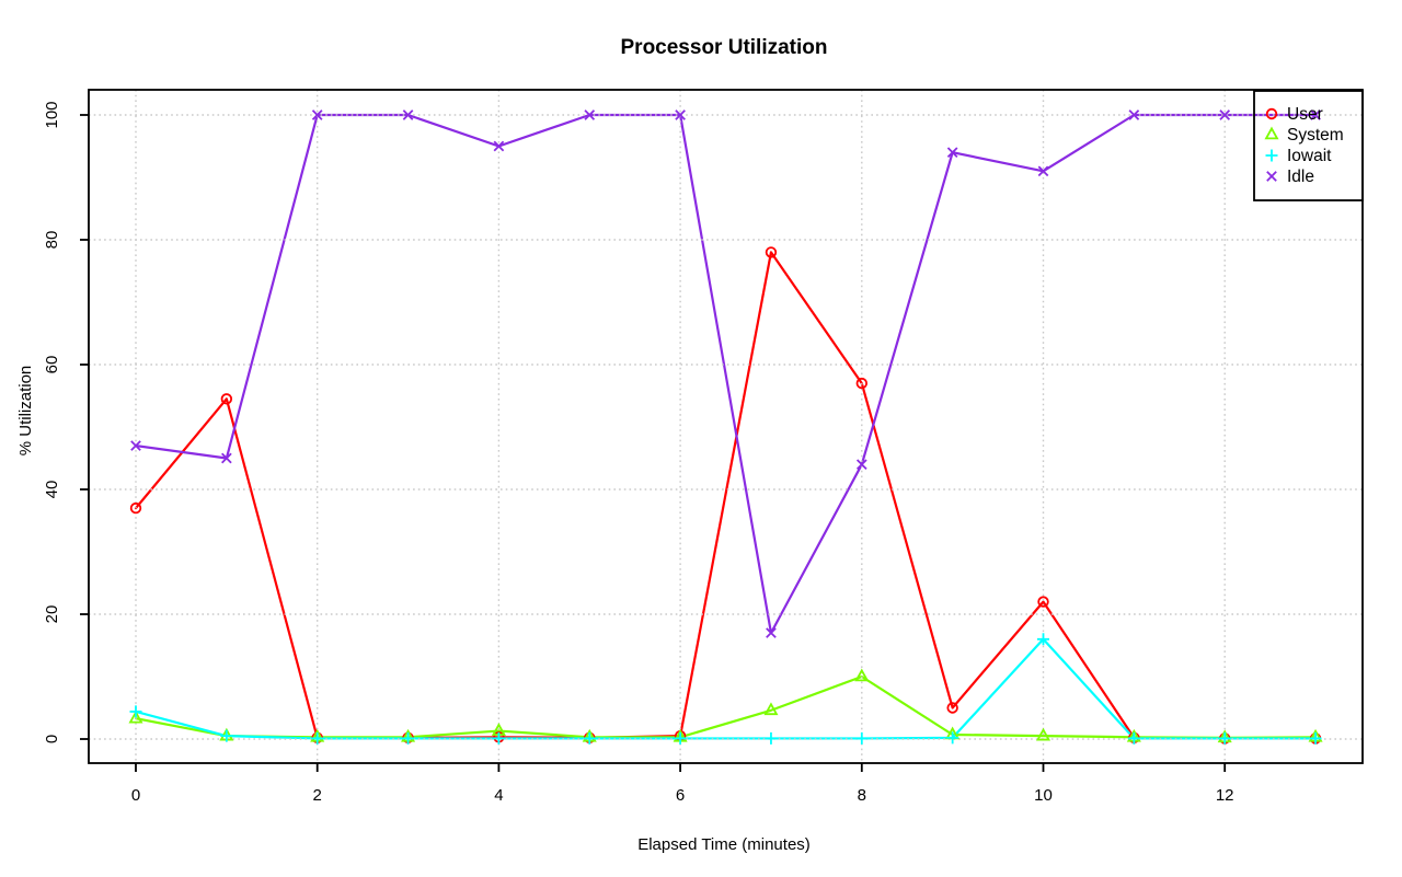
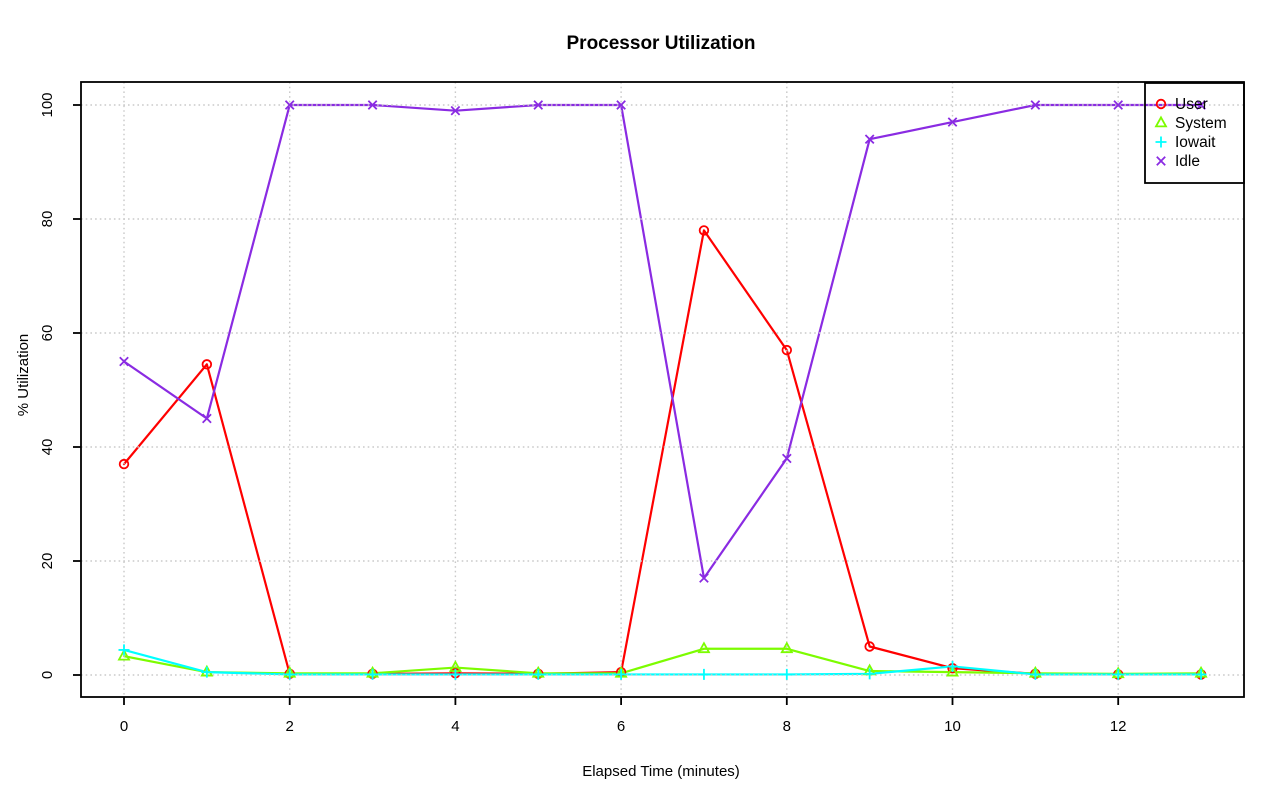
Idle/0: 47 -> 55
Idle/4: 95 -> 99
System/8: 10 -> 5
Idle/8: 44 -> 38
User/10: 22 -> 1
Iowait/10: 16 -> 2
Idle/10: 91 -> 97
